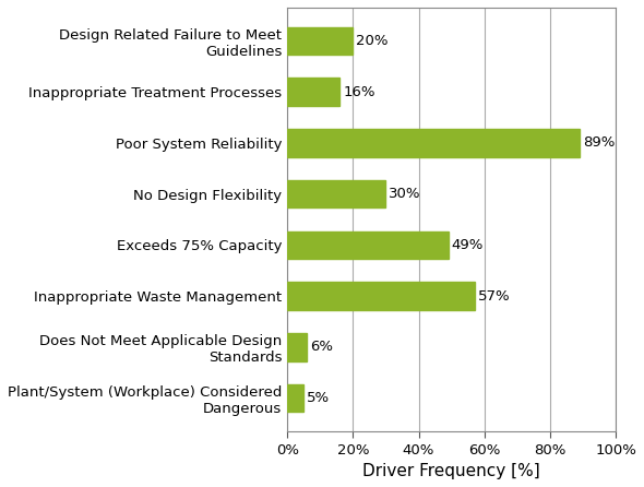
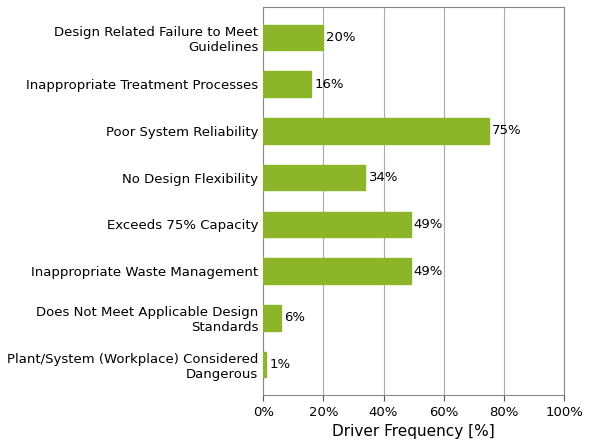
Poor System Reliability: 89% -> 75%
No Design Flexibility: 30% -> 34%
Inappropriate Waste Management: 57% -> 49%
Plant/System (Workplace) Considered Dangerous: 5% -> 1%
